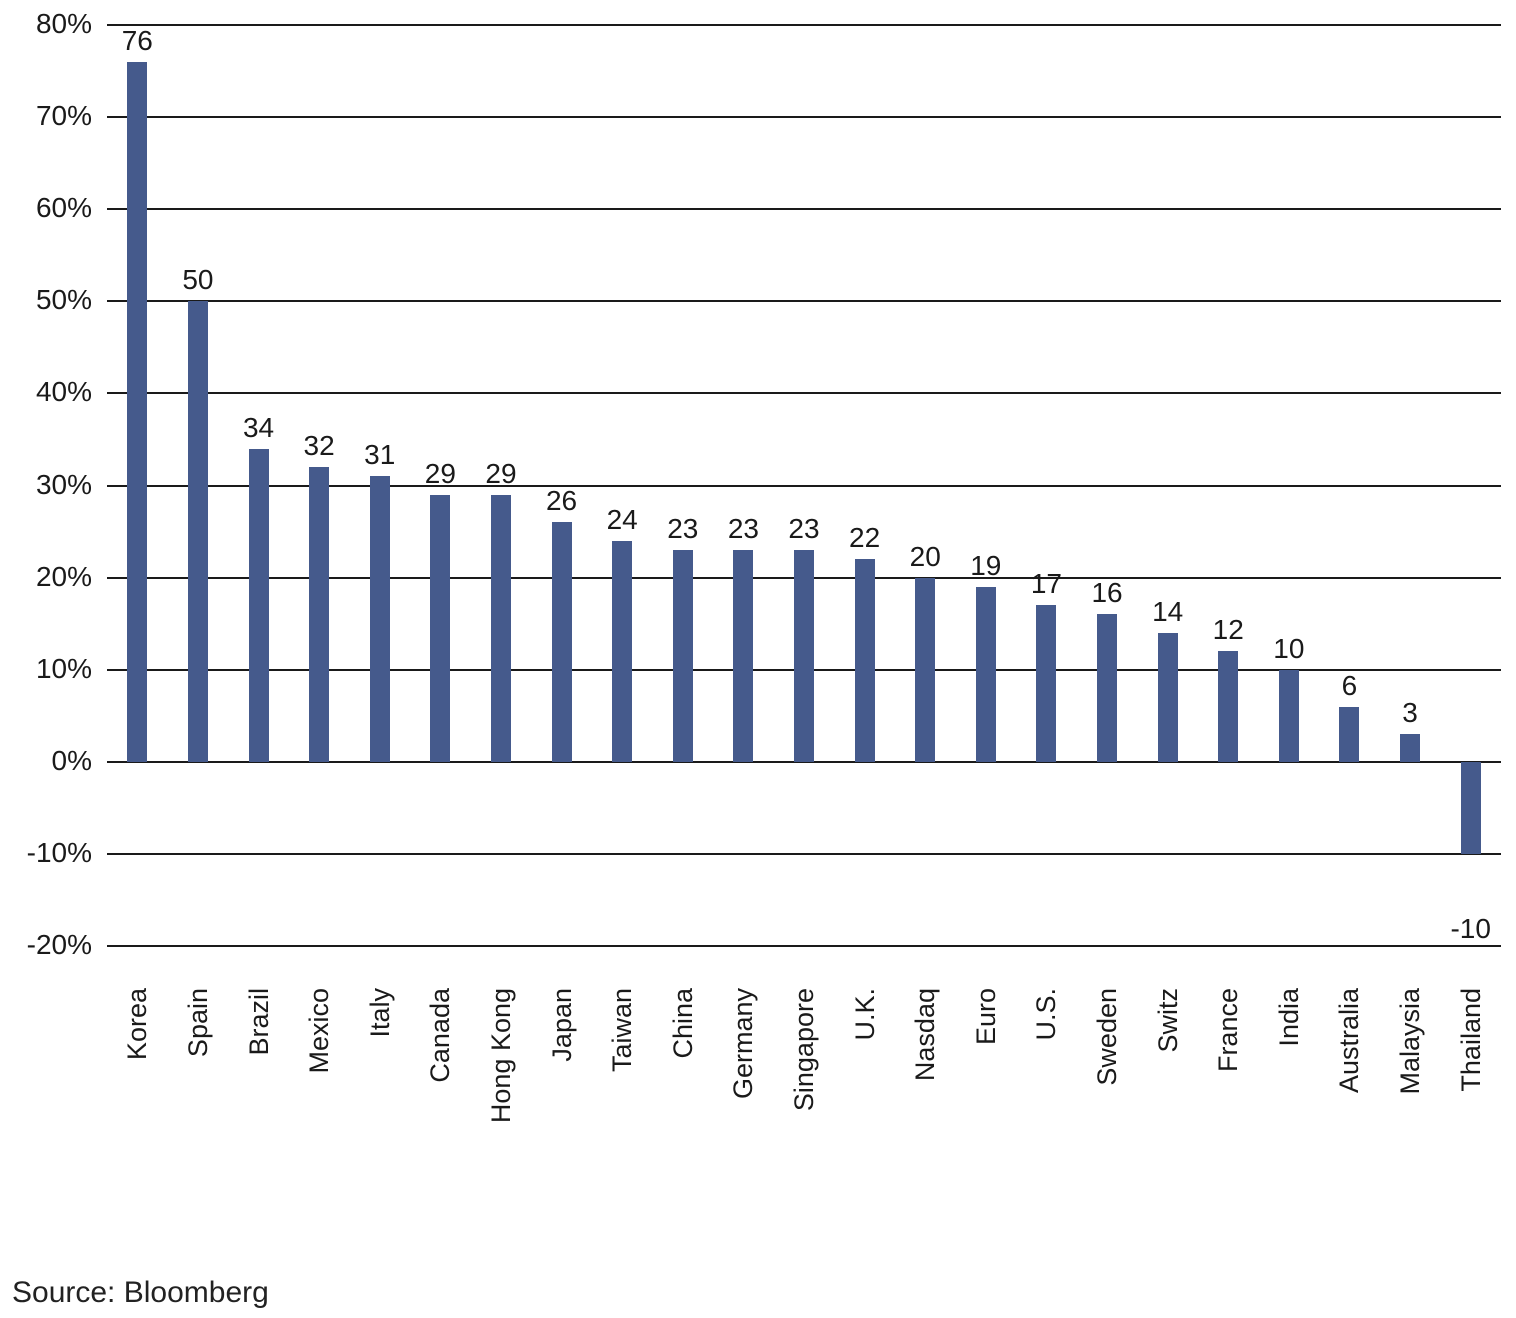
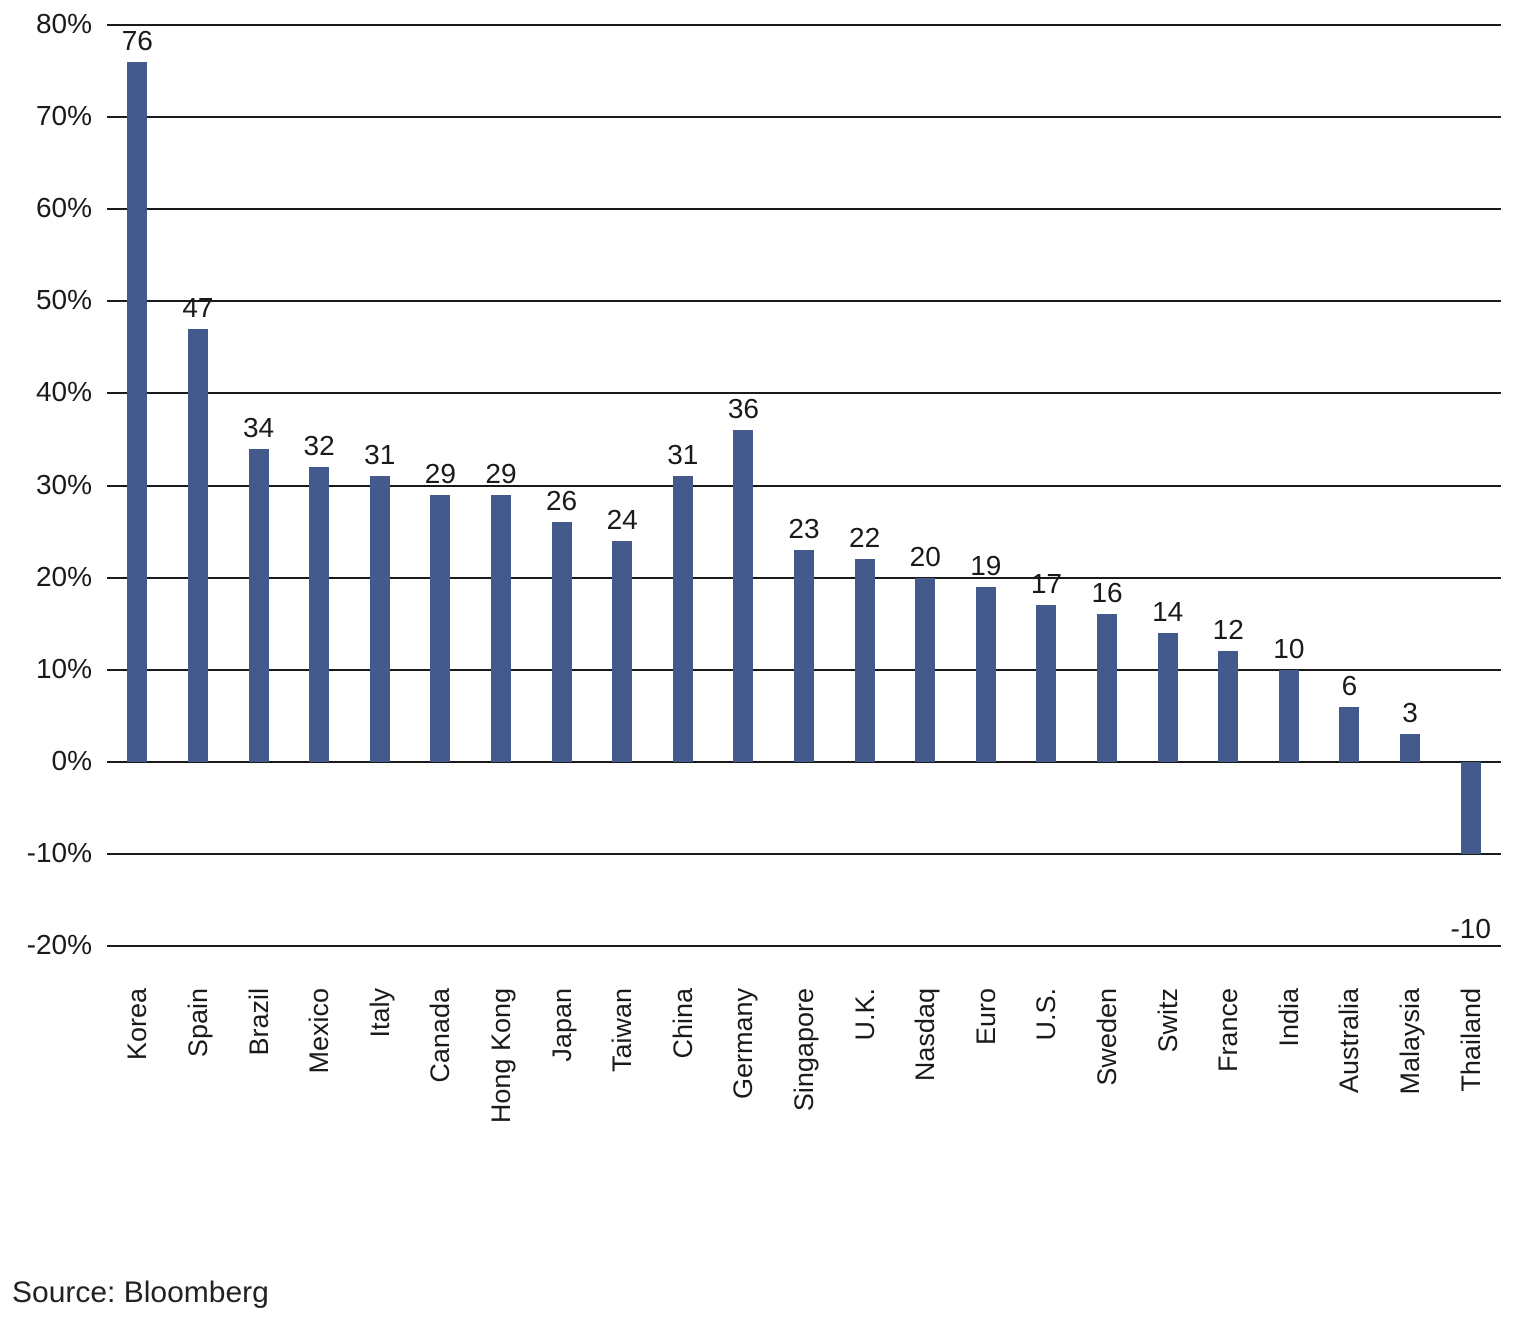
Spain: 50 -> 47
China: 23 -> 31
Germany: 23 -> 36
